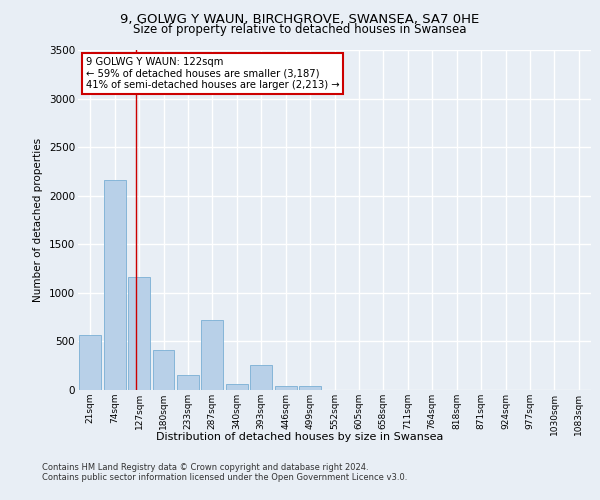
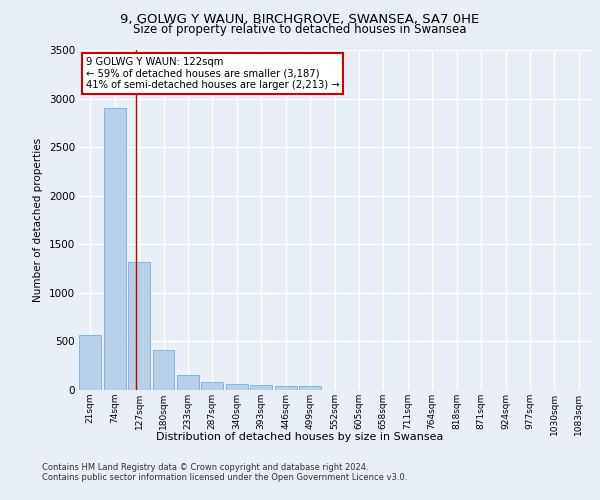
74sqm: 2160 -> 2900
127sqm: 1160 -> 1320
287sqm: 720 -> 80
393sqm: 260 -> 60
